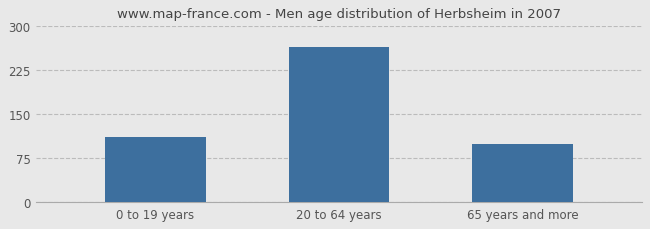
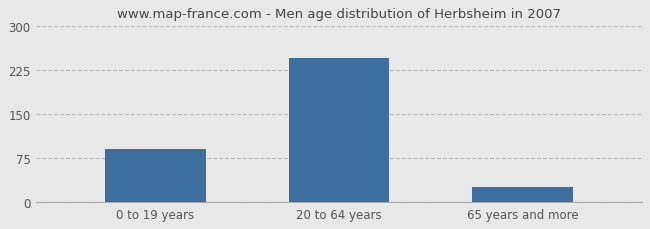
0 to 19 years: 110 -> 90
20 to 64 years: 264 -> 245
65 years and more: 98 -> 25
